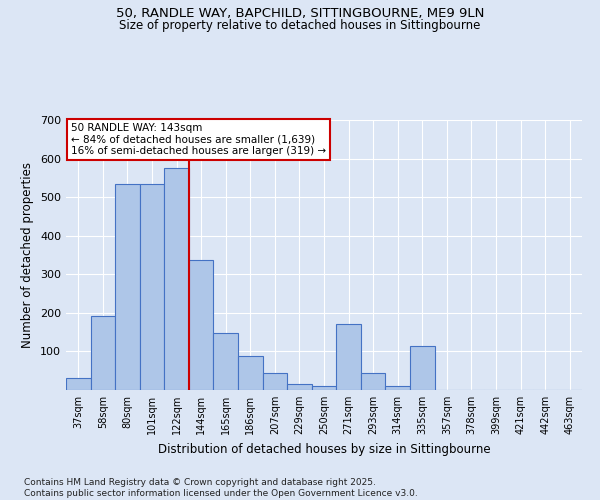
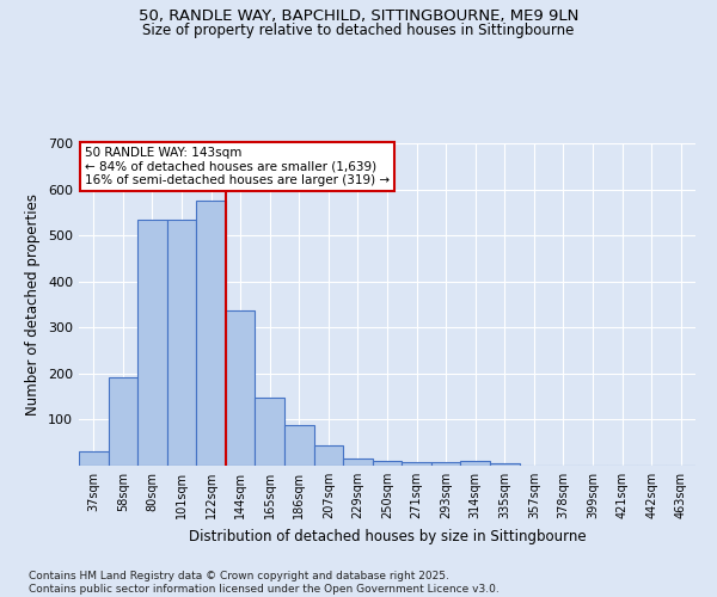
271sqm: 170 -> 8
293sqm: 45 -> 8
335sqm: 115 -> 5
